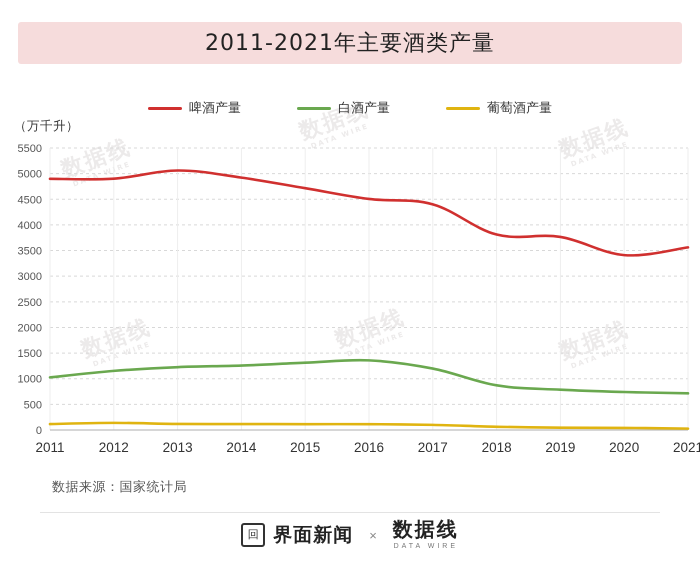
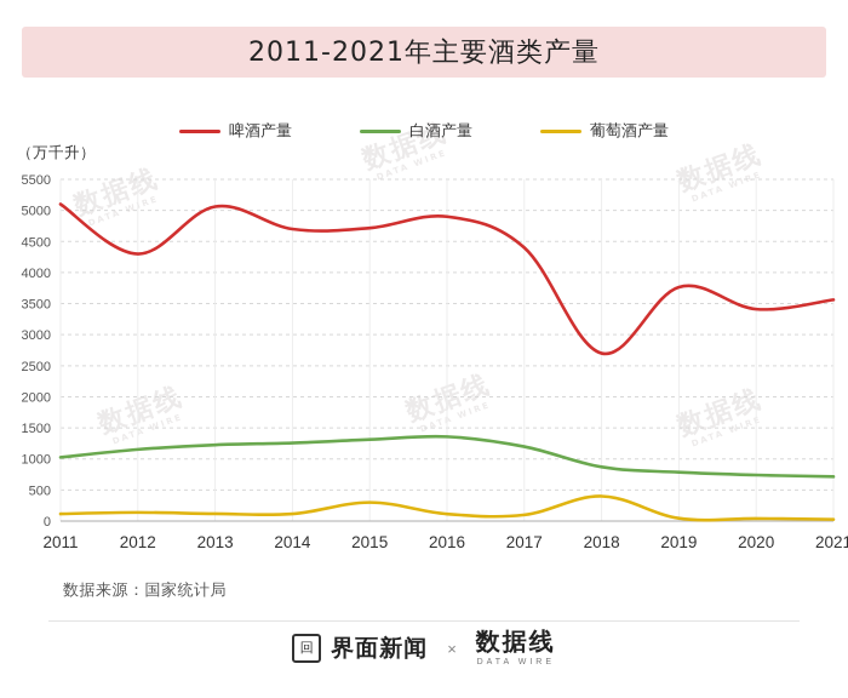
啤酒产量/2011: 4900 -> 5100
啤酒产量/2012: 4900 -> 4300
啤酒产量/2014: 4900 -> 4700
葡萄酒产量/2015: 100 -> 300
啤酒产量/2016: 4500 -> 4900
啤酒产量/2018: 3800 -> 2700
葡萄酒产量/2018: 100 -> 400
